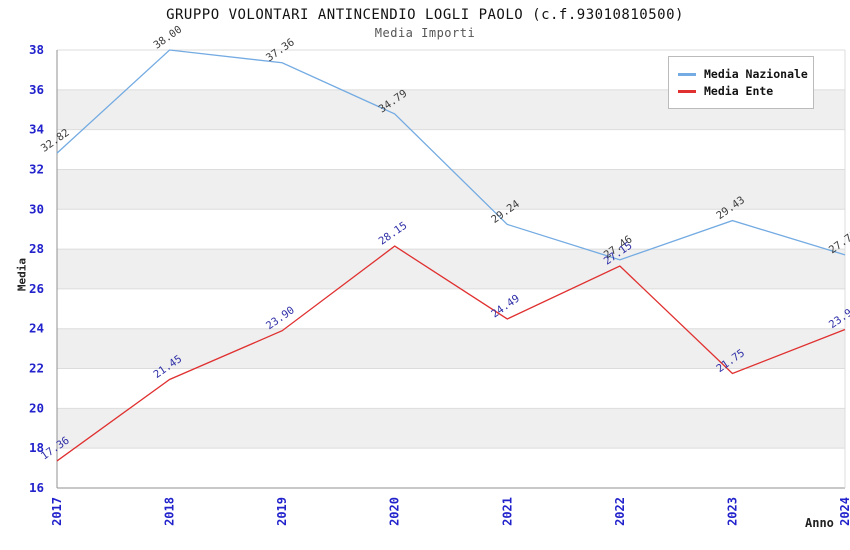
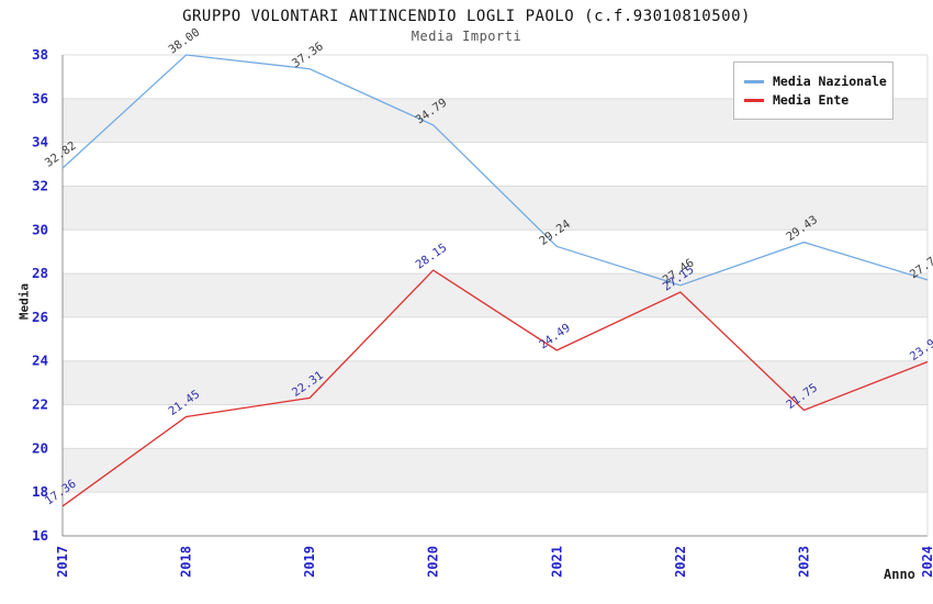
Media Ente/2019: 23.90 -> 22.31
